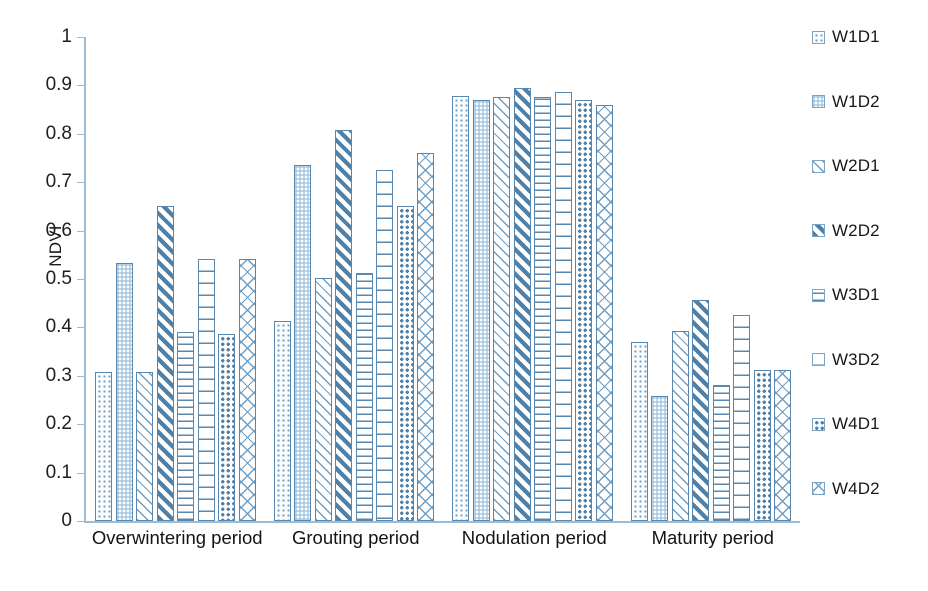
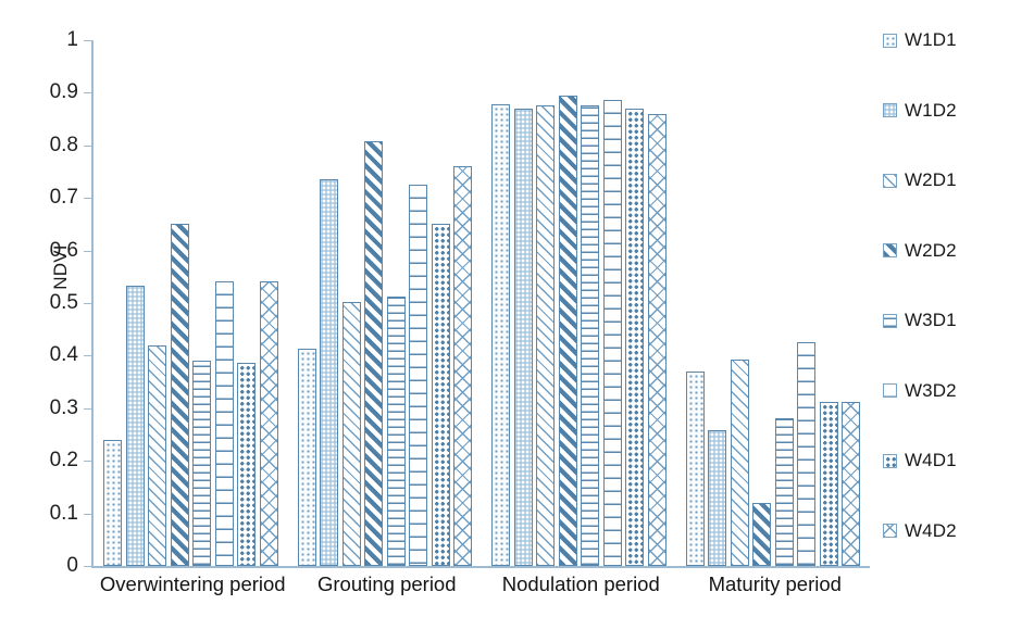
W1D1/Overwintering period: 0.31 -> 0.24
W2D1/Overwintering period: 0.31 -> 0.42
W2D2/Maturity period: 0.46 -> 0.12
